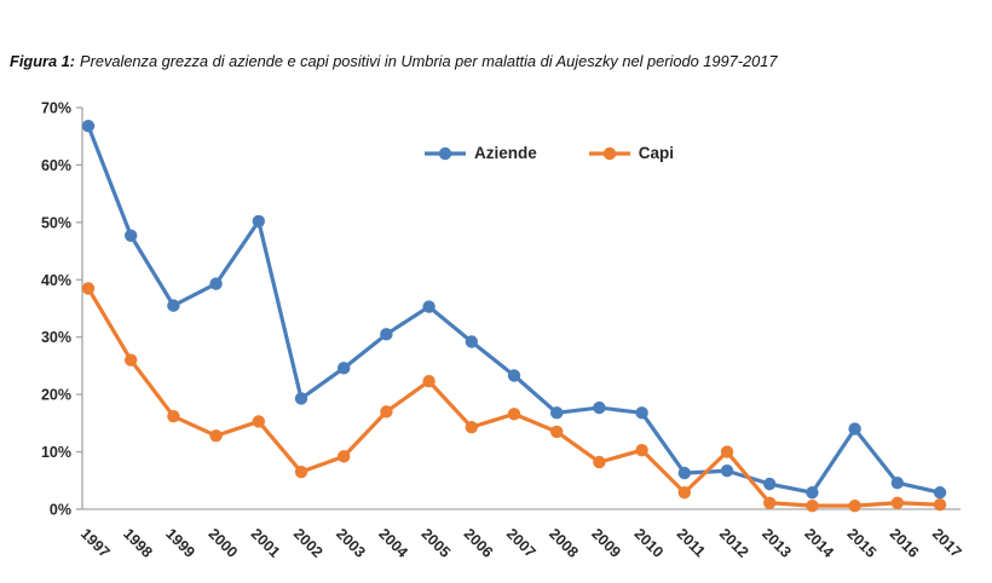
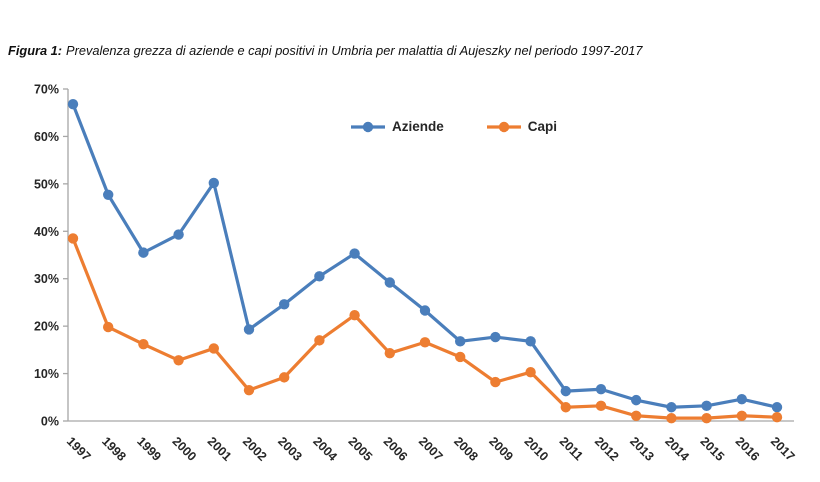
Capi/1998: 26% -> 20%
Capi/2012: 10% -> 3%
Aziende/2015: 14% -> 3%
